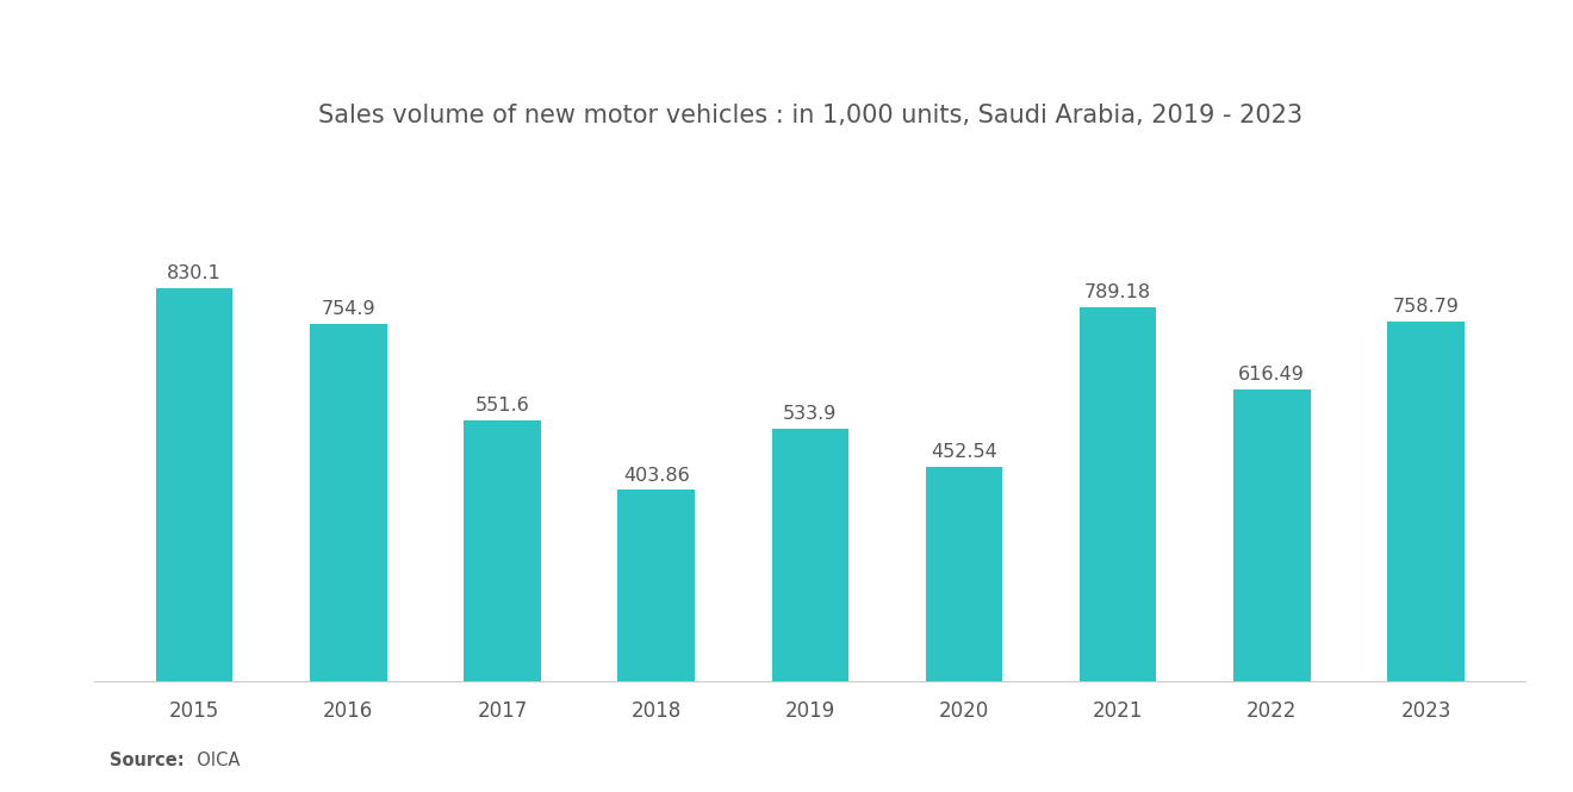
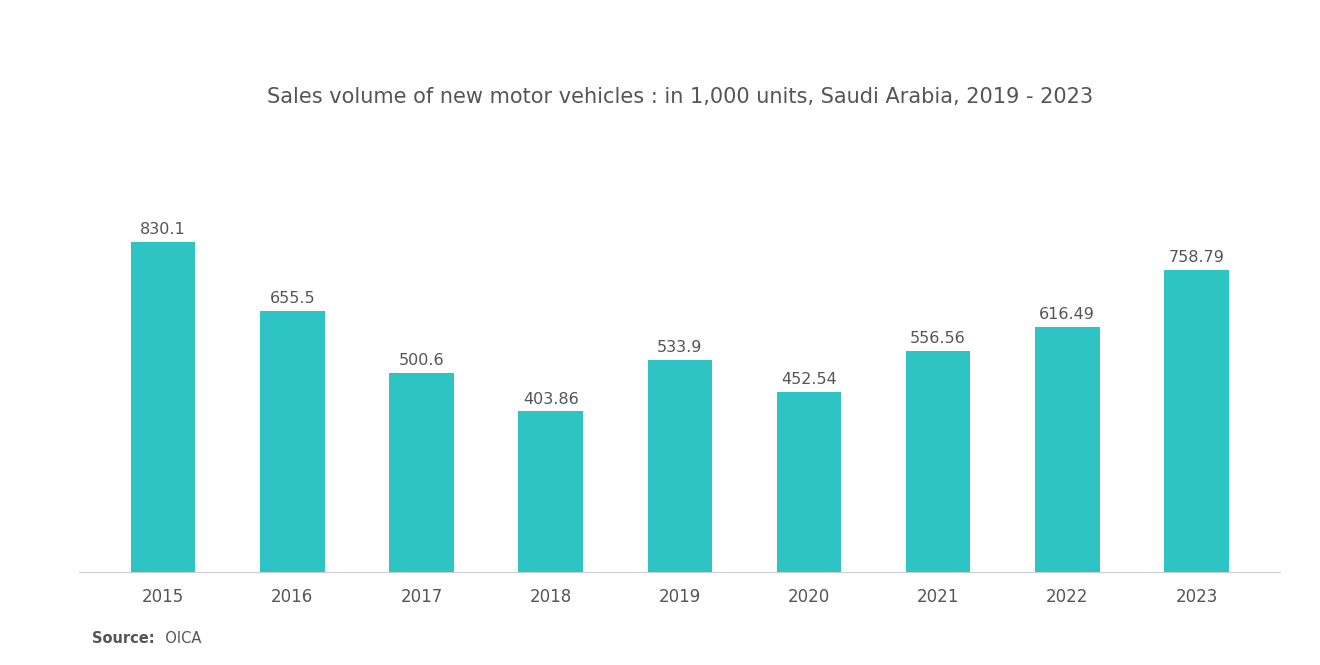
2016: 754.9 -> 655.5
2017: 551.6 -> 500.6
2021: 789.18 -> 556.56
